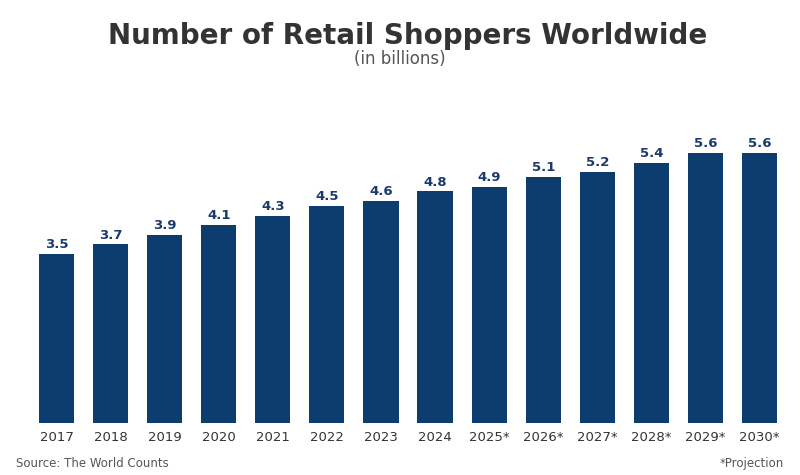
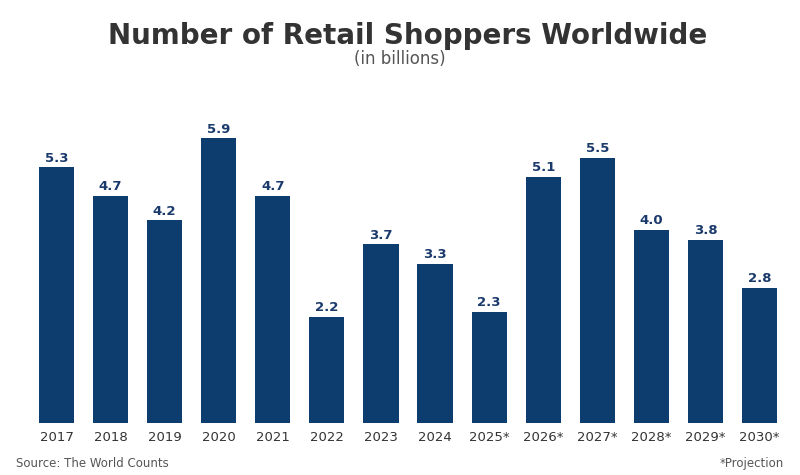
2017: 3.5 -> 5.3
2018: 3.7 -> 4.7
2019: 3.9 -> 4.2
2020: 4.1 -> 5.9
2021: 4.3 -> 4.7
2022: 4.5 -> 2.2
2023: 4.6 -> 3.7
2024: 4.8 -> 3.3
2025*: 4.9 -> 2.3
2027*: 5.2 -> 5.5
2028*: 5.4 -> 4.0
2029*: 5.6 -> 3.8
2030*: 5.6 -> 2.8
